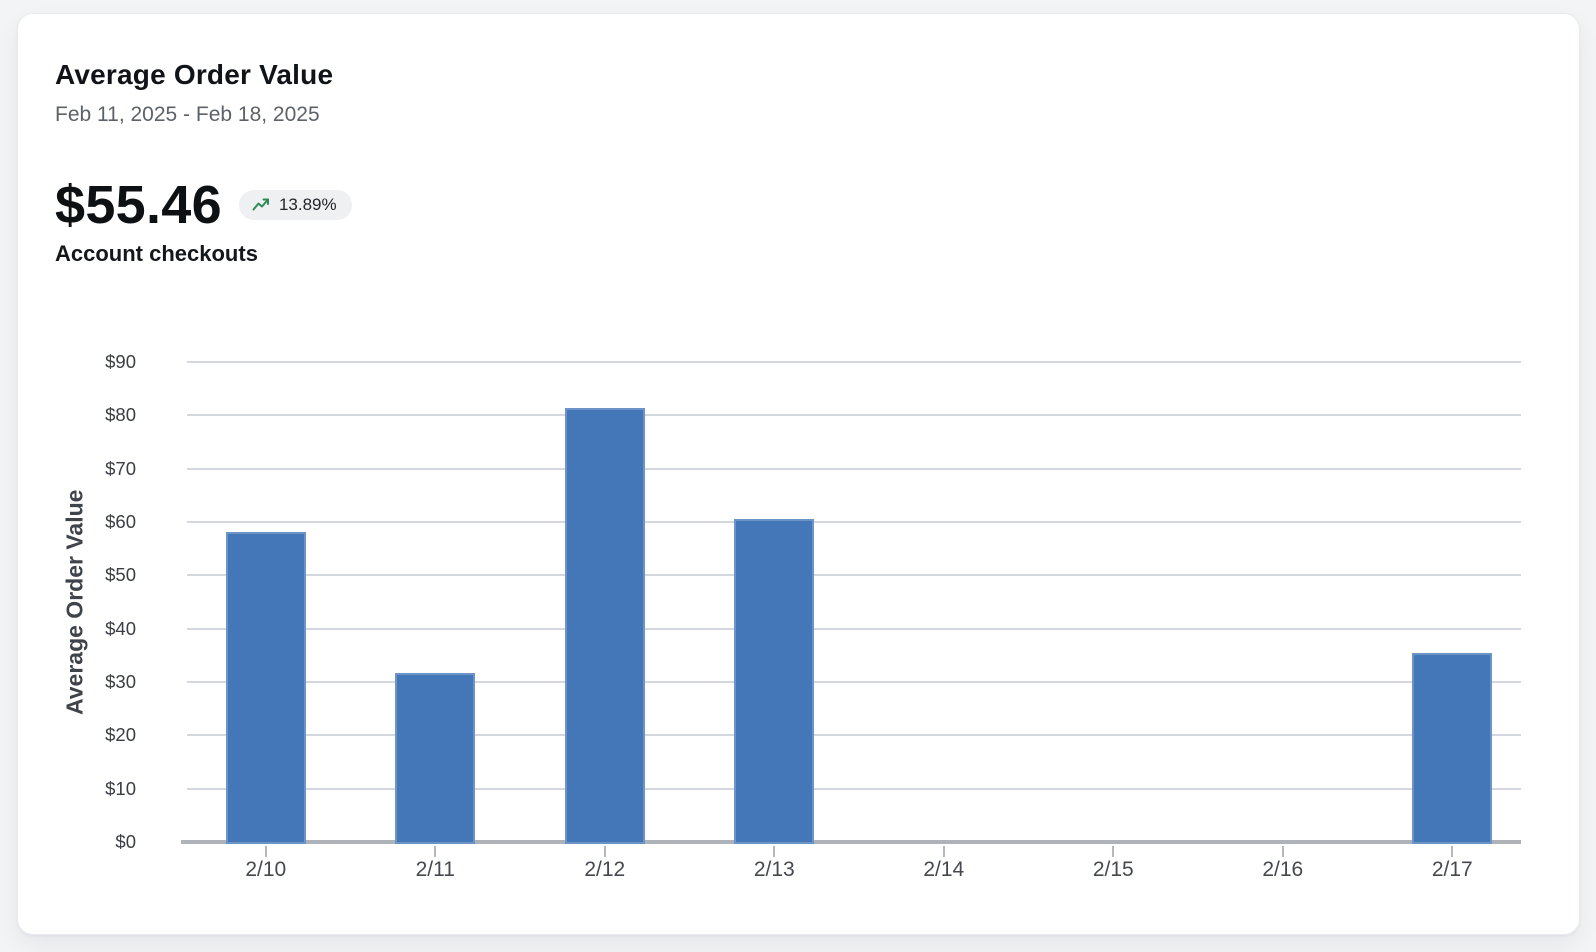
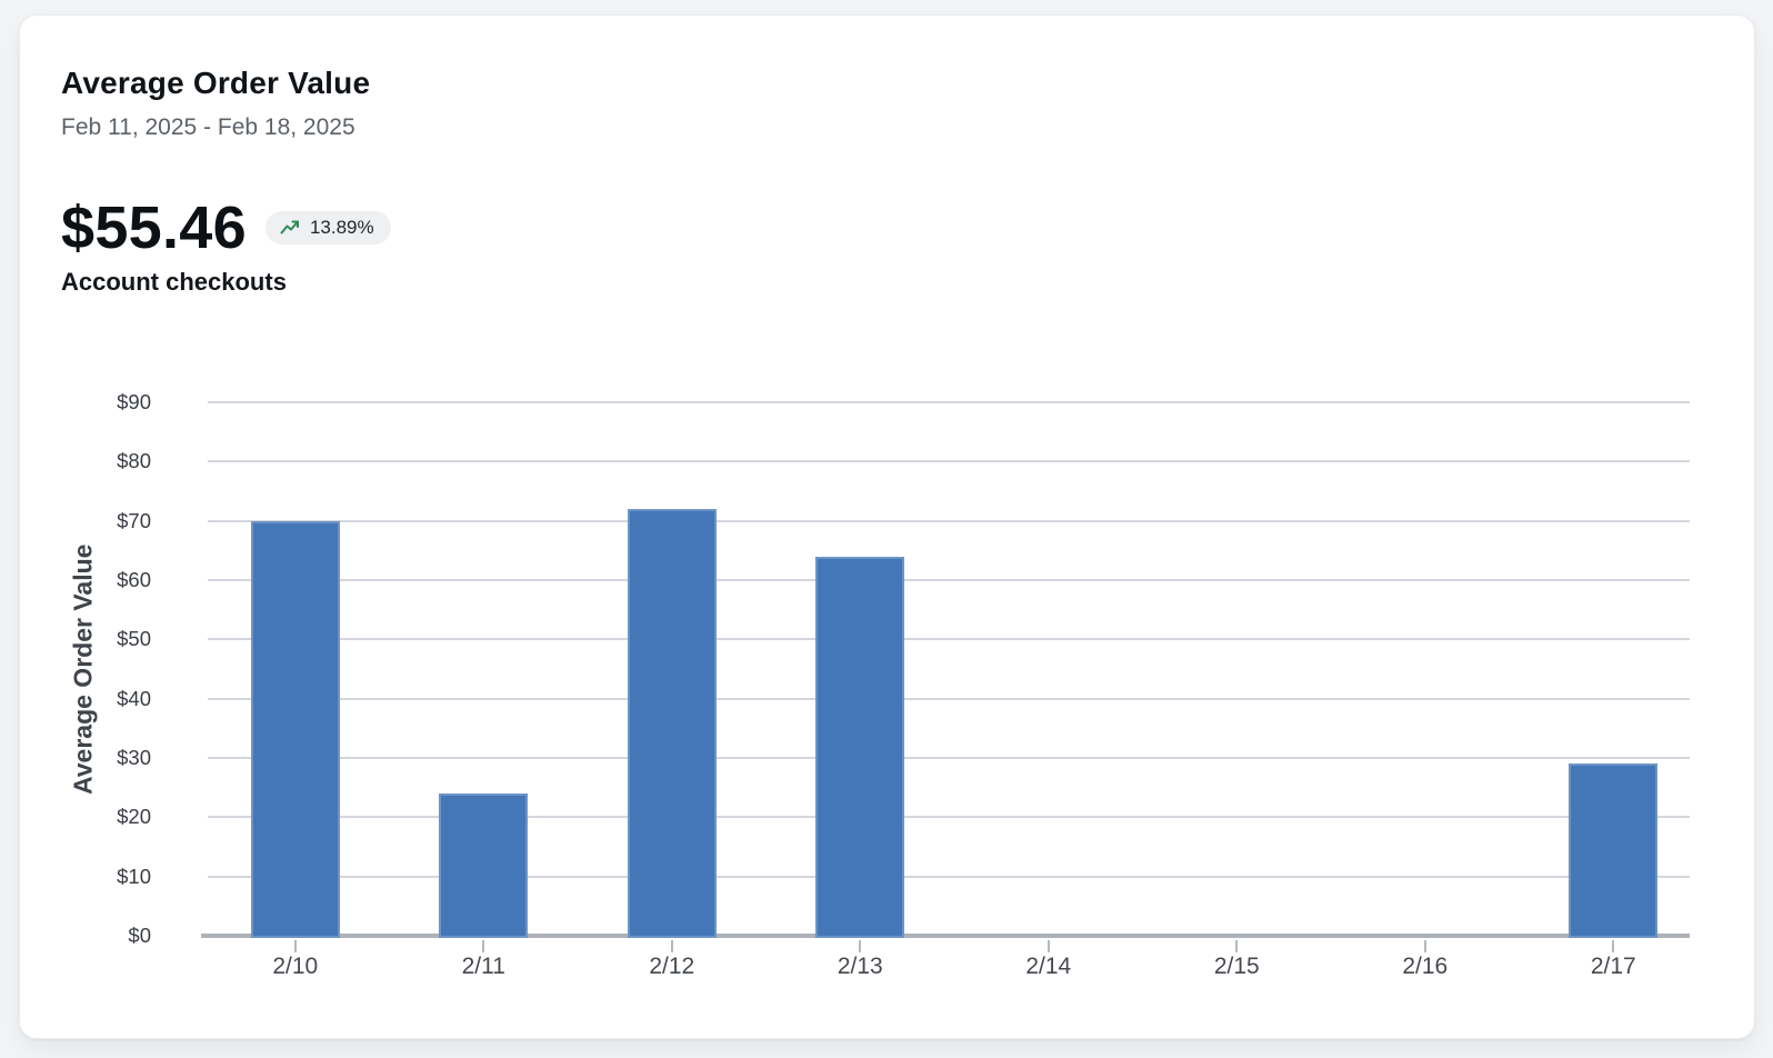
2/10: $58 -> $70
2/11: $32 -> $24
2/12: $81 -> $72
2/13: $60 -> $64
2/17: $36 -> $29
